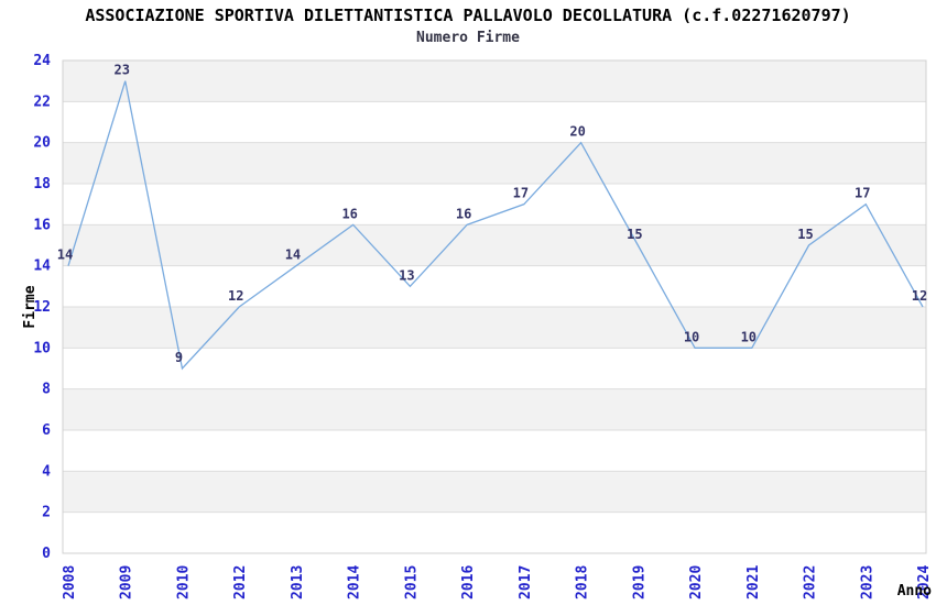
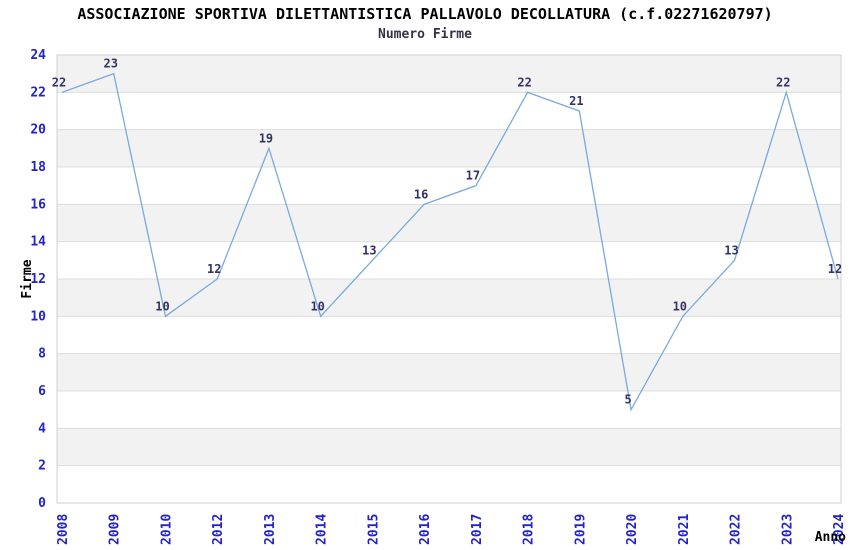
2008: 14 -> 22
2010: 9 -> 10
2013: 14 -> 19
2014: 16 -> 10
2018: 20 -> 22
2019: 15 -> 21
2020: 10 -> 5
2022: 15 -> 13
2023: 17 -> 22
